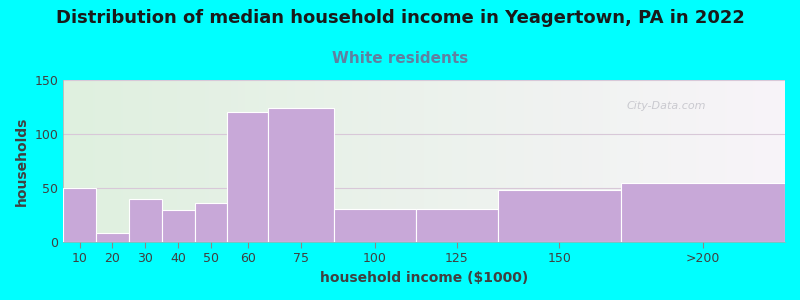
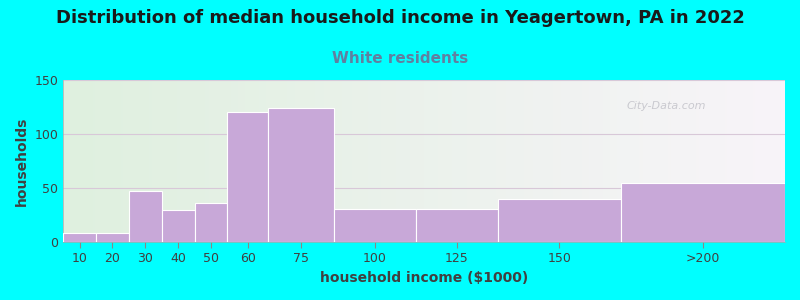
10: 50 -> 8
30: 40 -> 47
150: 48 -> 40
